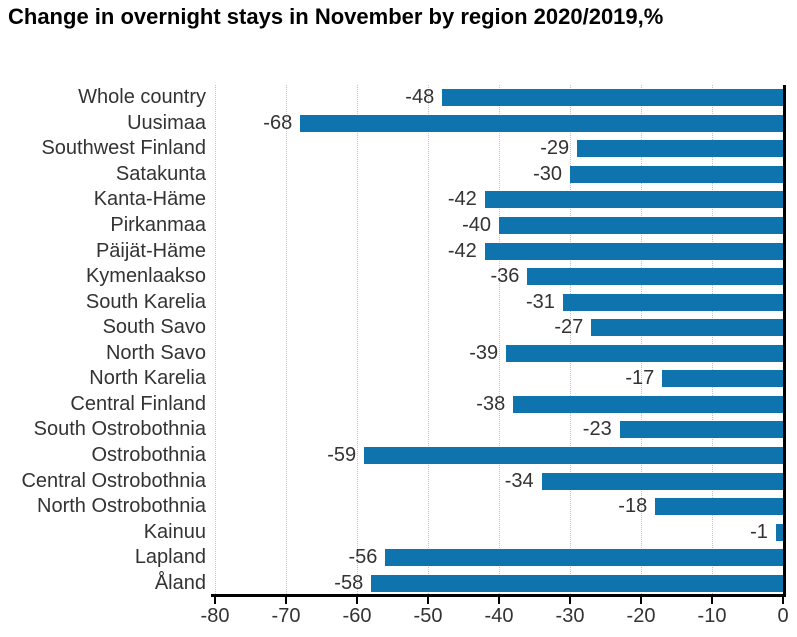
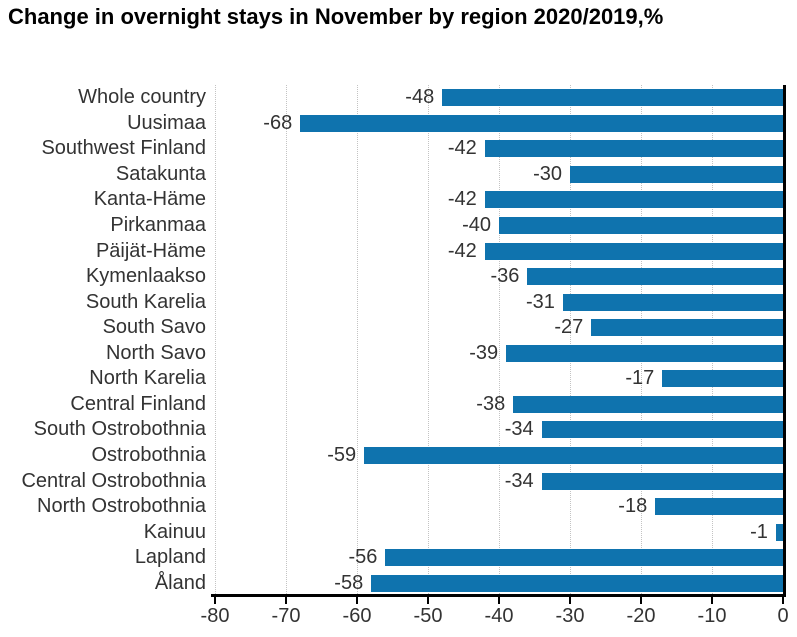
Southwest Finland: -29 -> -42
South Ostrobothnia: -23 -> -34
